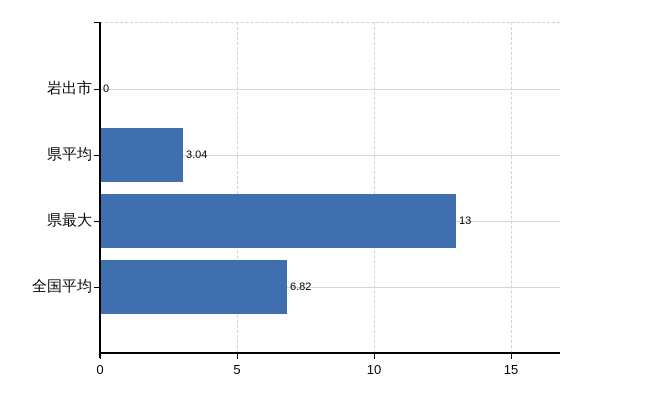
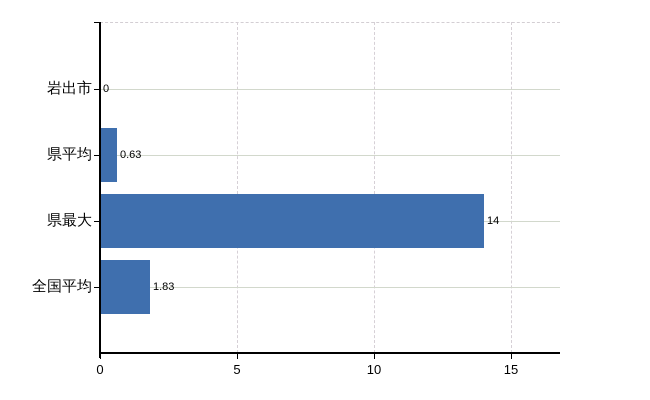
県平均: 3.04 -> 0.63
県最大: 13 -> 14
全国平均: 6.82 -> 1.83
